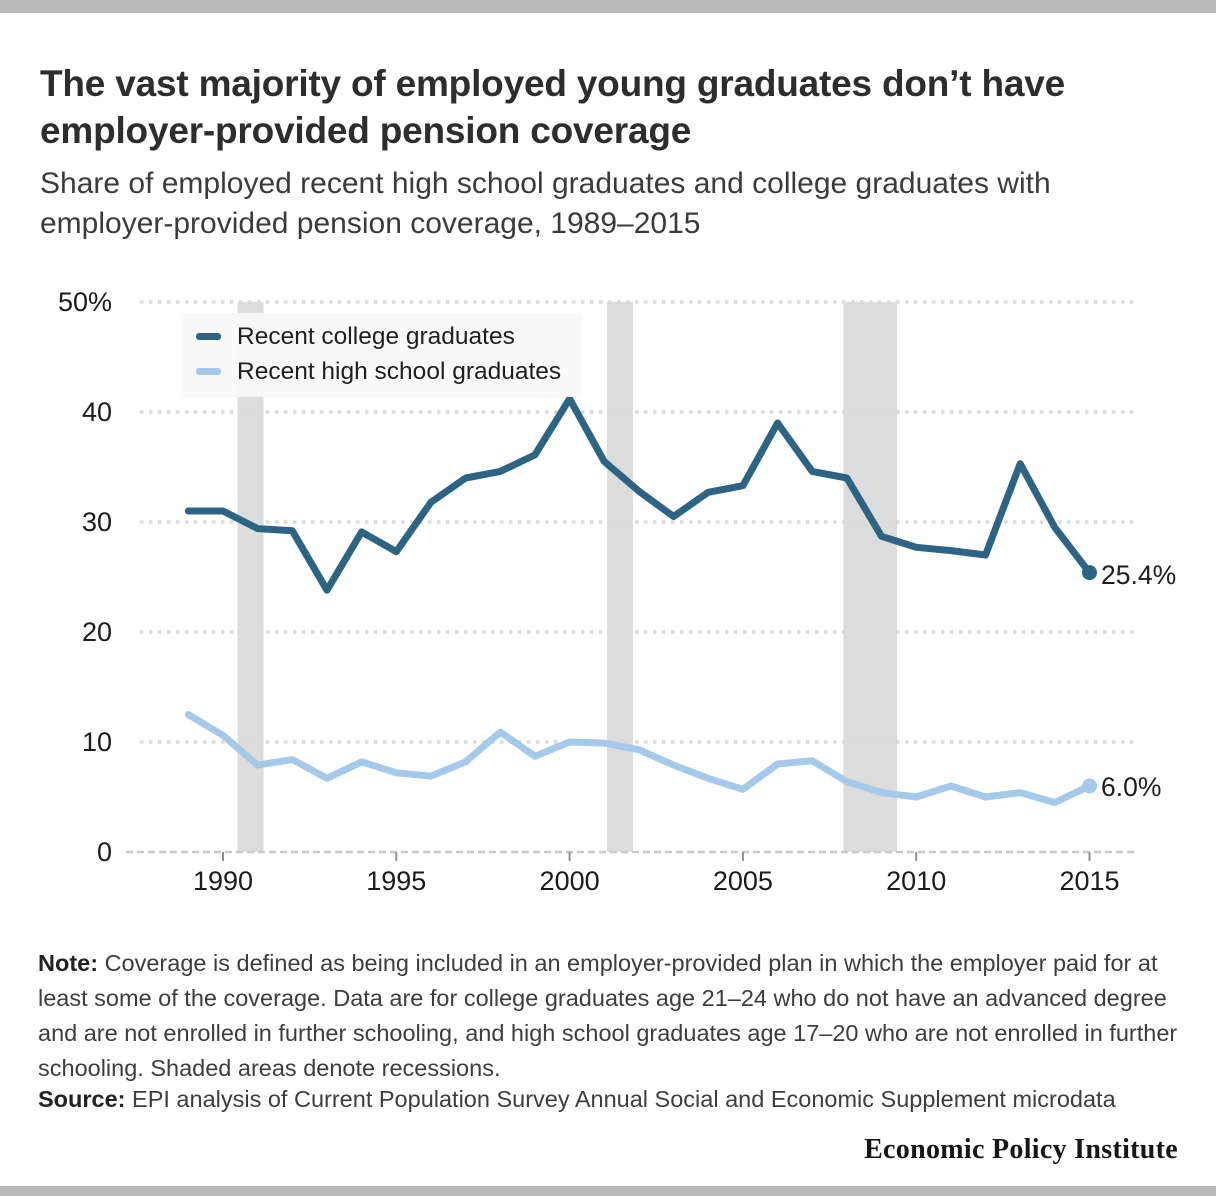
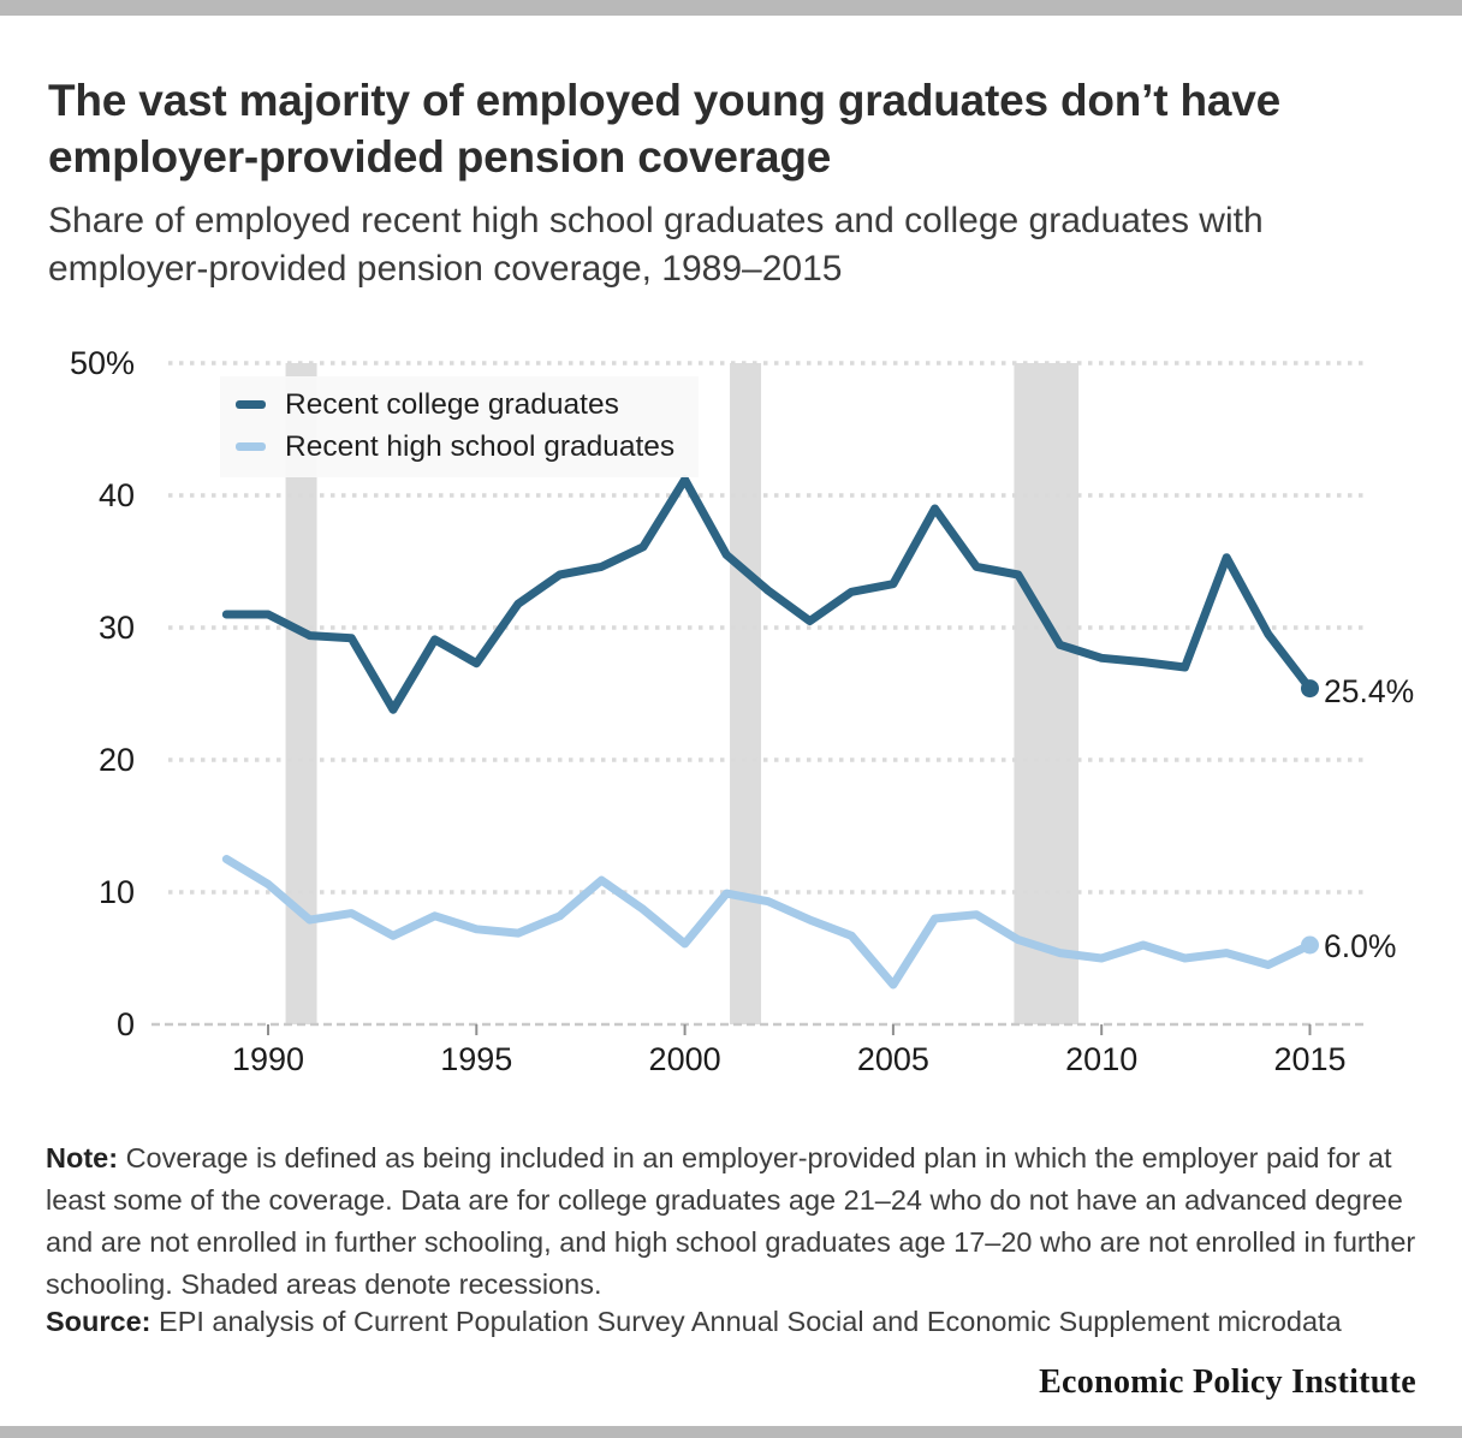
Recent high school graduates/2000: 10.0% -> 6.1%
Recent high school graduates/2005: 5.7% -> 3.0%
